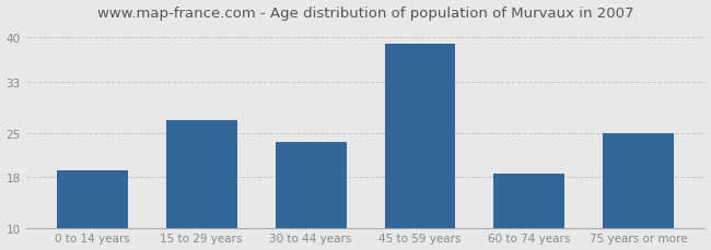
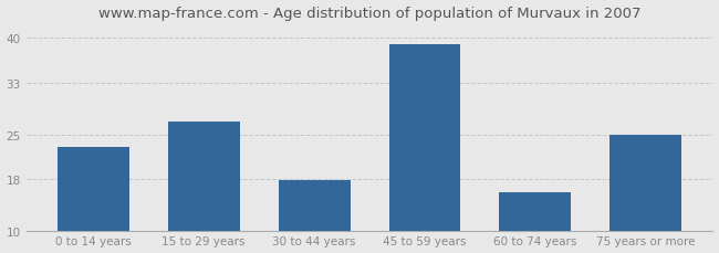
0 to 14 years: 19.0 -> 23.0
30 to 44 years: 23.5 -> 17.8
60 to 74 years: 18.5 -> 16.0
